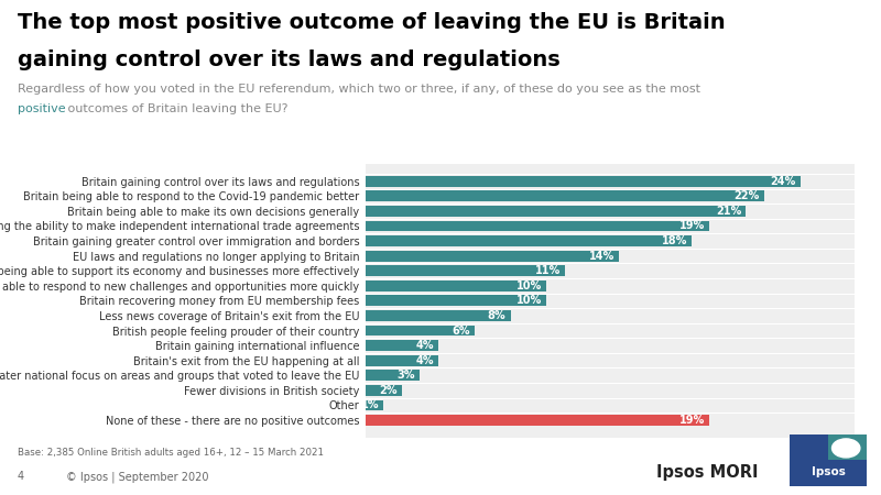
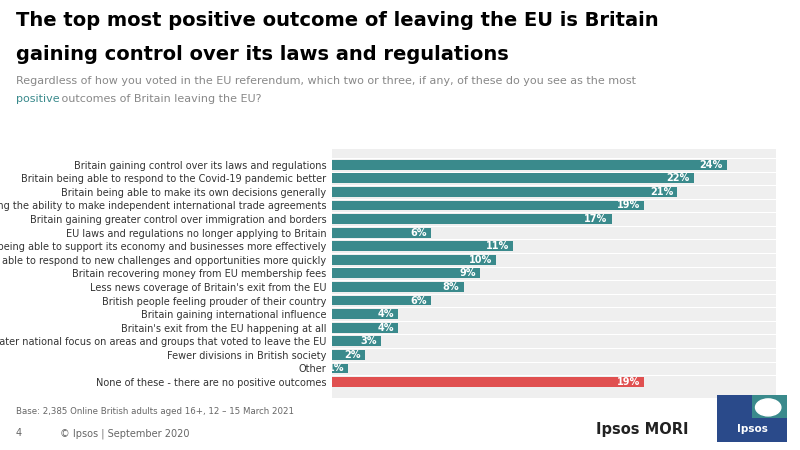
Britain gaining greater control over immigration and borders: 18% -> 17%
EU laws and regulations no longer applying to Britain: 14% -> 6%
Britain recovering money from EU membership fees: 10% -> 9%
